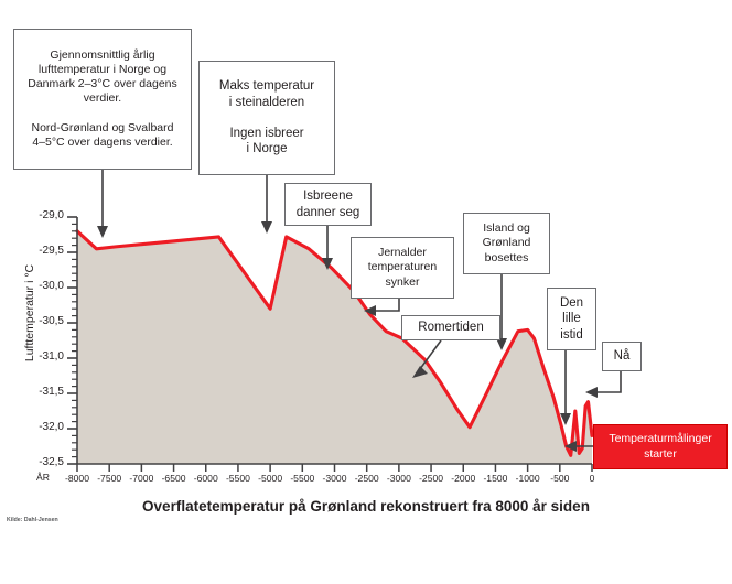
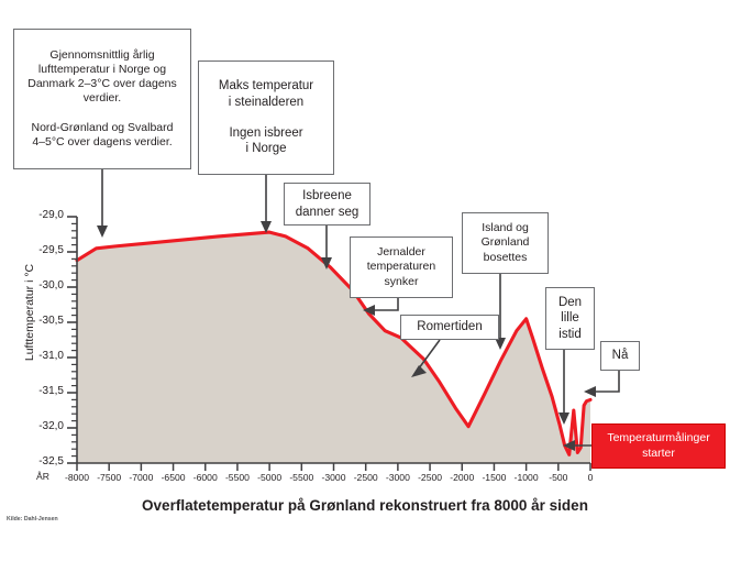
-8000: -29,2 -> -29,6
-5000: -30,3 -> -29,2
-1000: -30,6 -> -30,4
0: -32,1 -> -31,6
